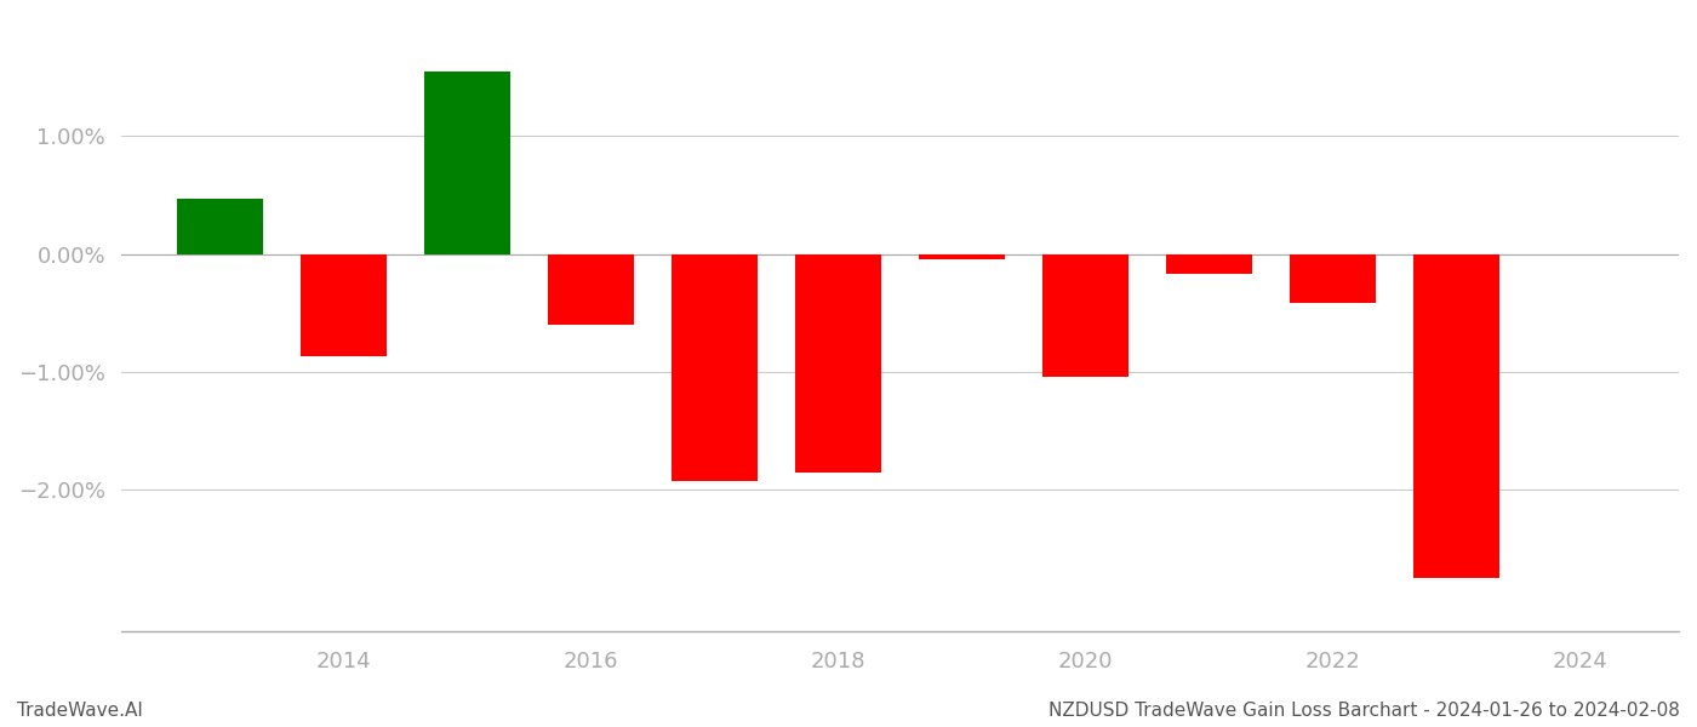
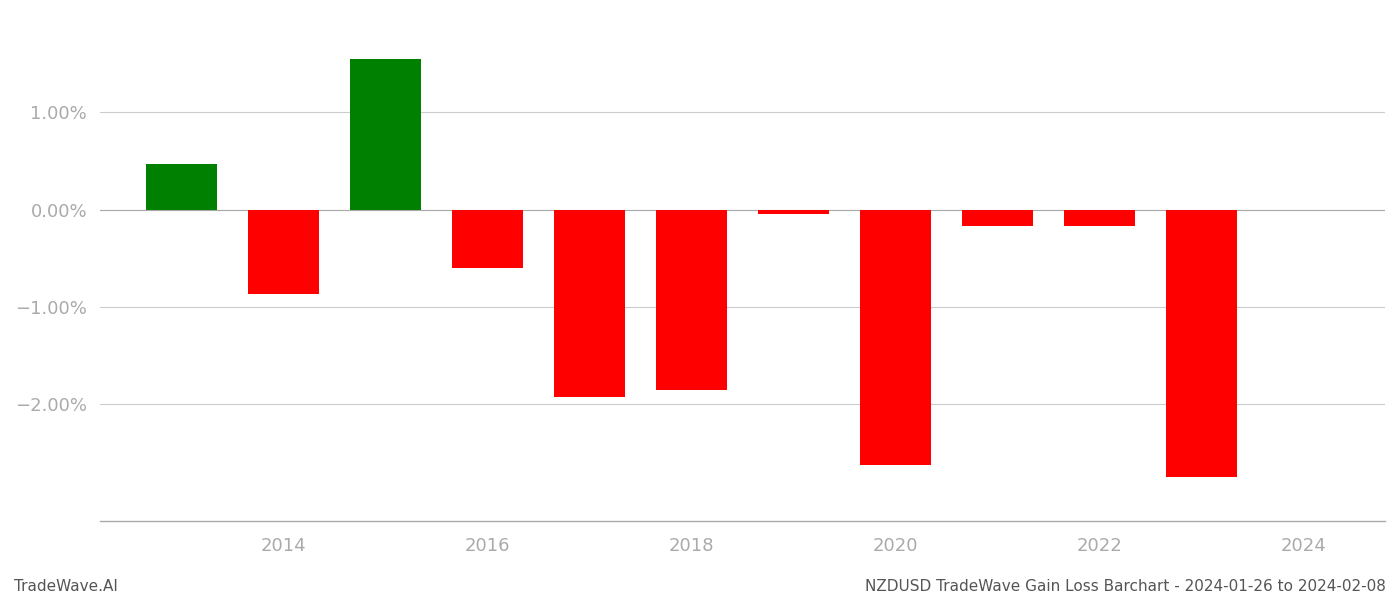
2020: -1.04% -> -2.62%
2022: -0.42% -> -0.17%
